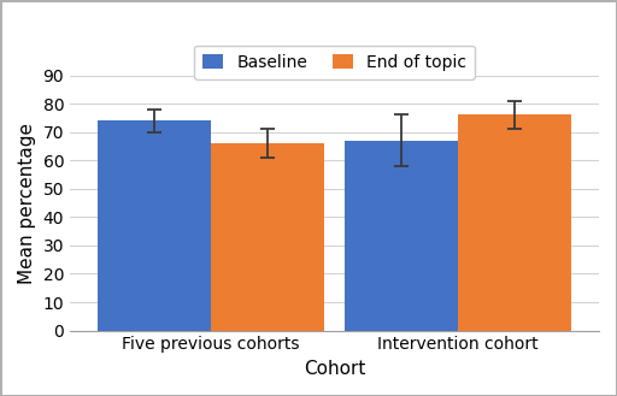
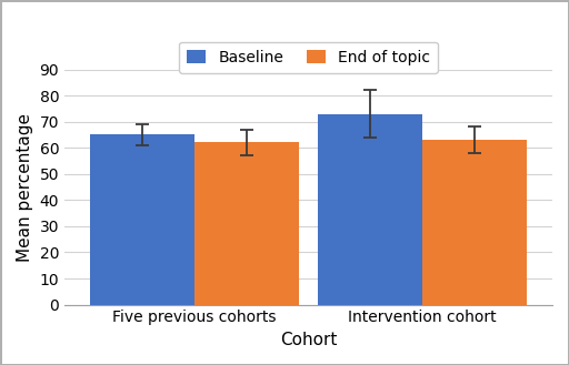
Baseline/Five previous cohorts: 74 -> 65
End of topic/Five previous cohorts: 66 -> 62
Baseline/Intervention cohort: 67 -> 73
End of topic/Intervention cohort: 76 -> 63
